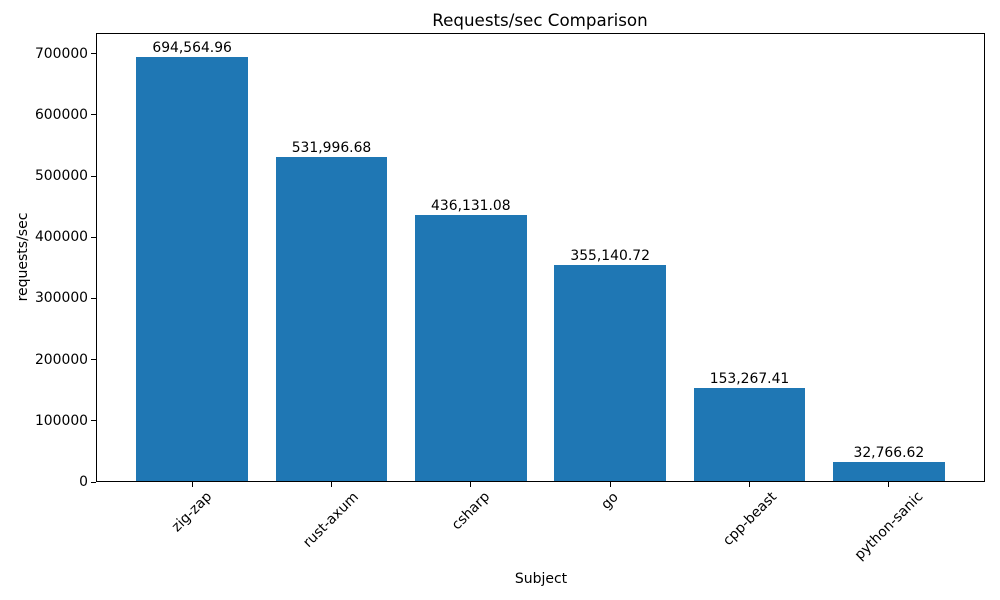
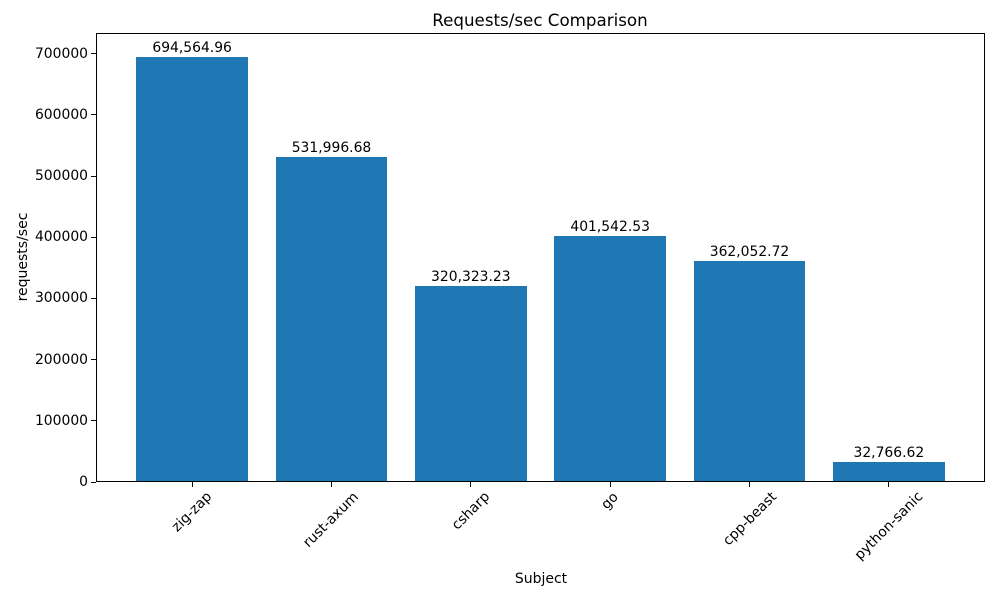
csharp: 436,131.08 -> 320,323.23
go: 355,140.72 -> 401,542.53
cpp-beast: 153,267.41 -> 362,052.72
